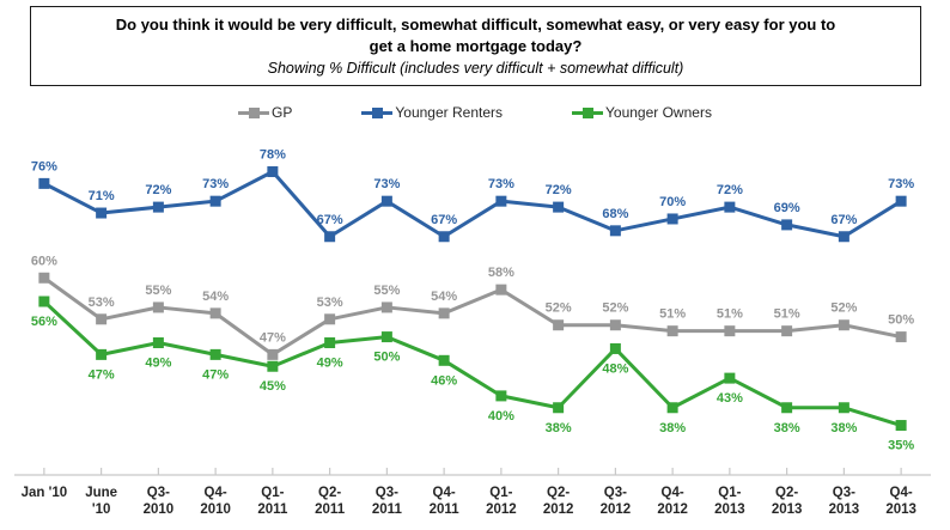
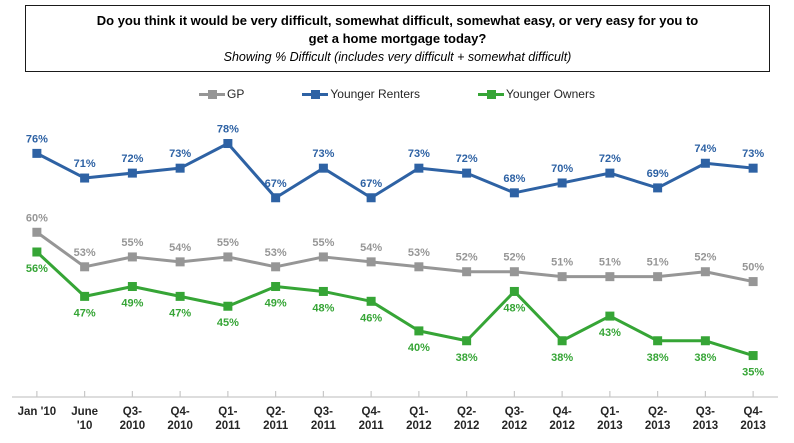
GP/Q1-2011: 47% -> 55%
Younger Owners/Q3-2011: 50% -> 48%
GP/Q1-2012: 58% -> 53%
Younger Renters/Q3-2013: 67% -> 74%
